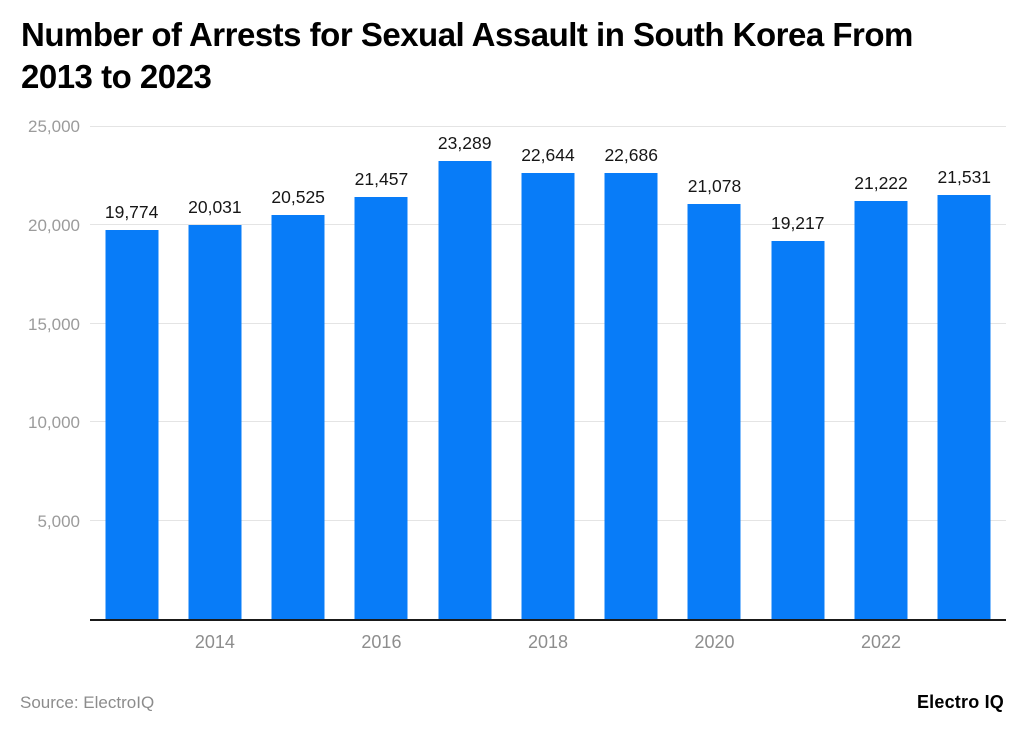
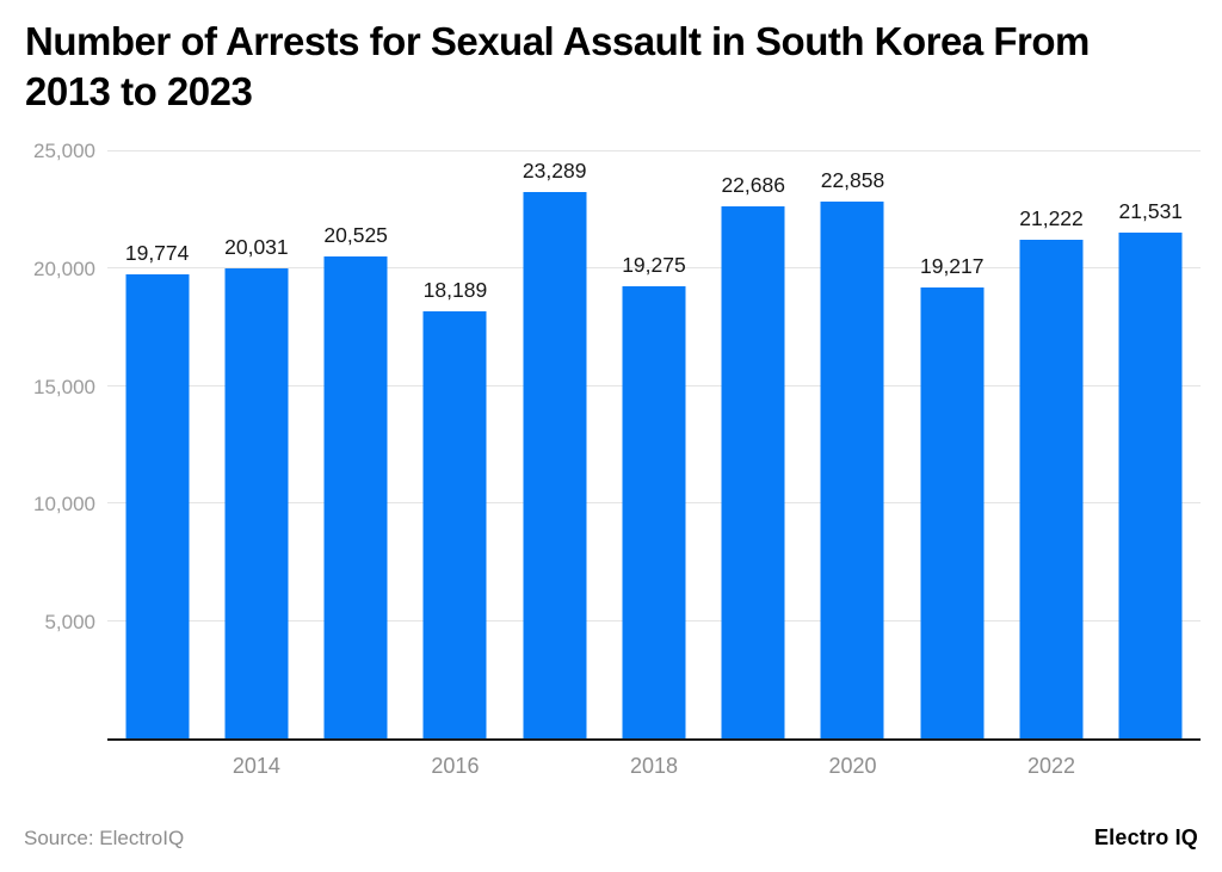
2016: 21,457 -> 18,189
2018: 22,644 -> 19,275
2020: 21,078 -> 22,858
